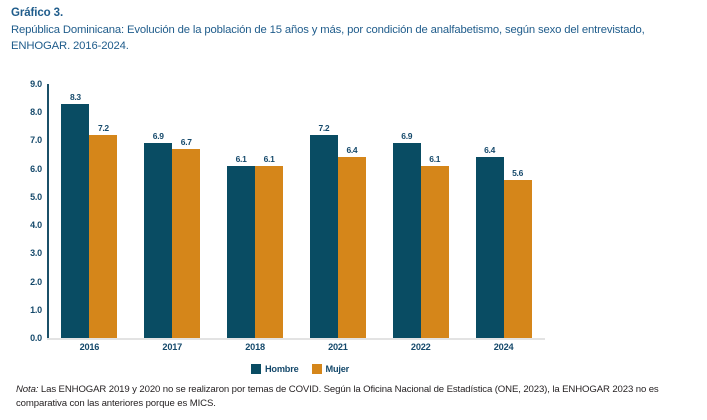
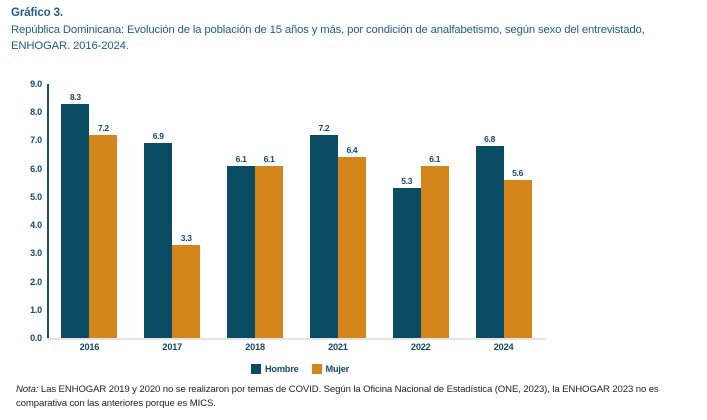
Mujer/2017: 6.7 -> 3.3
Hombre/2022: 6.9 -> 5.3
Hombre/2024: 6.4 -> 6.8
